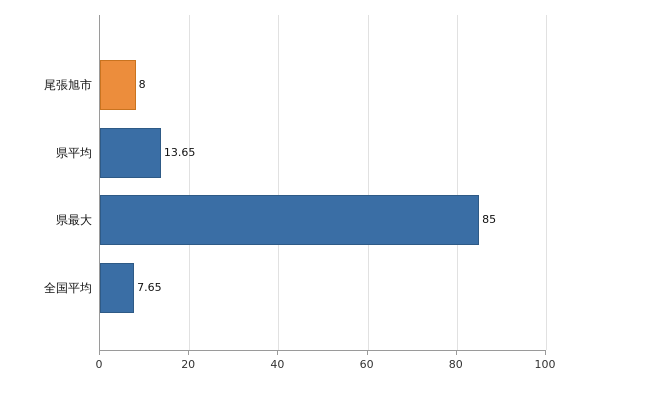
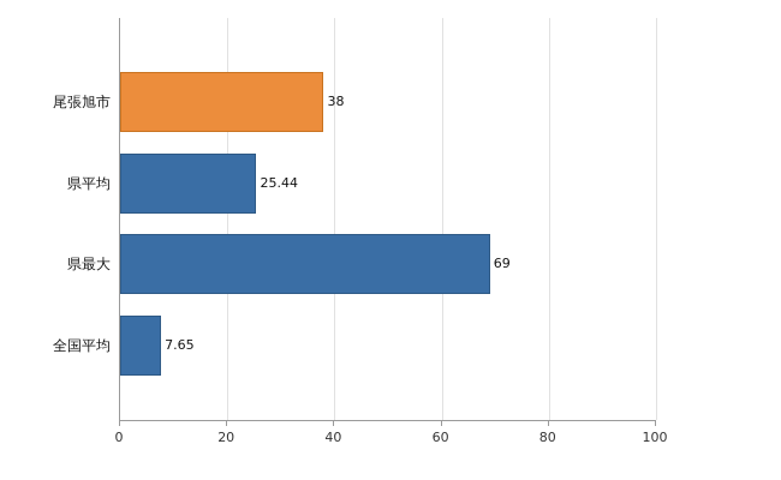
尾張旭市: 8 -> 38
県平均: 13.65 -> 25.44
県最大: 85 -> 69
